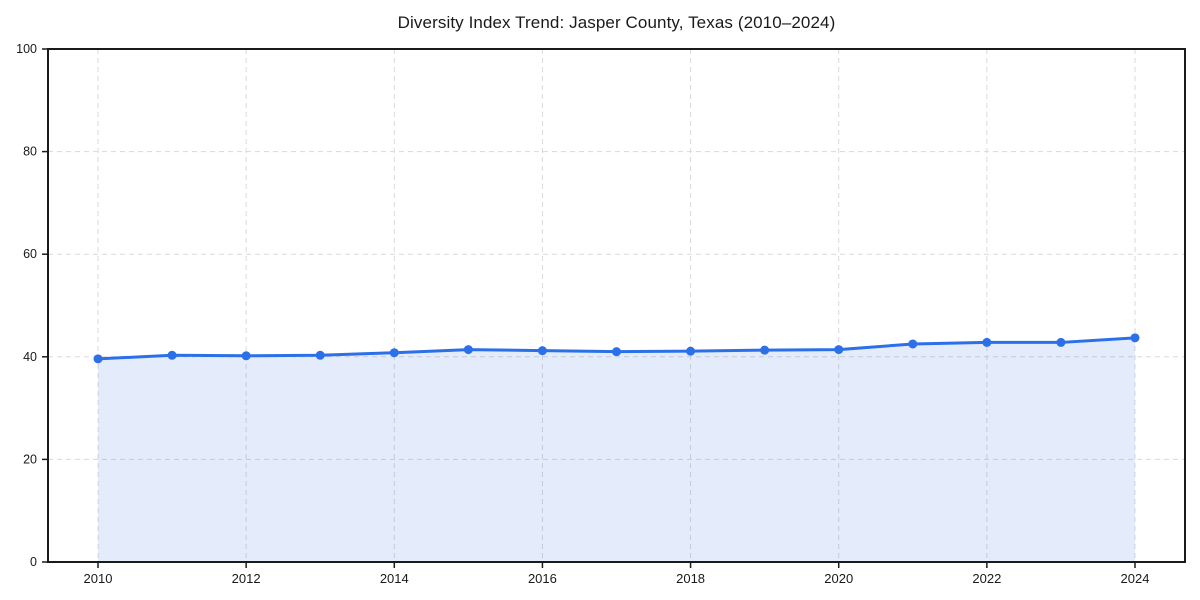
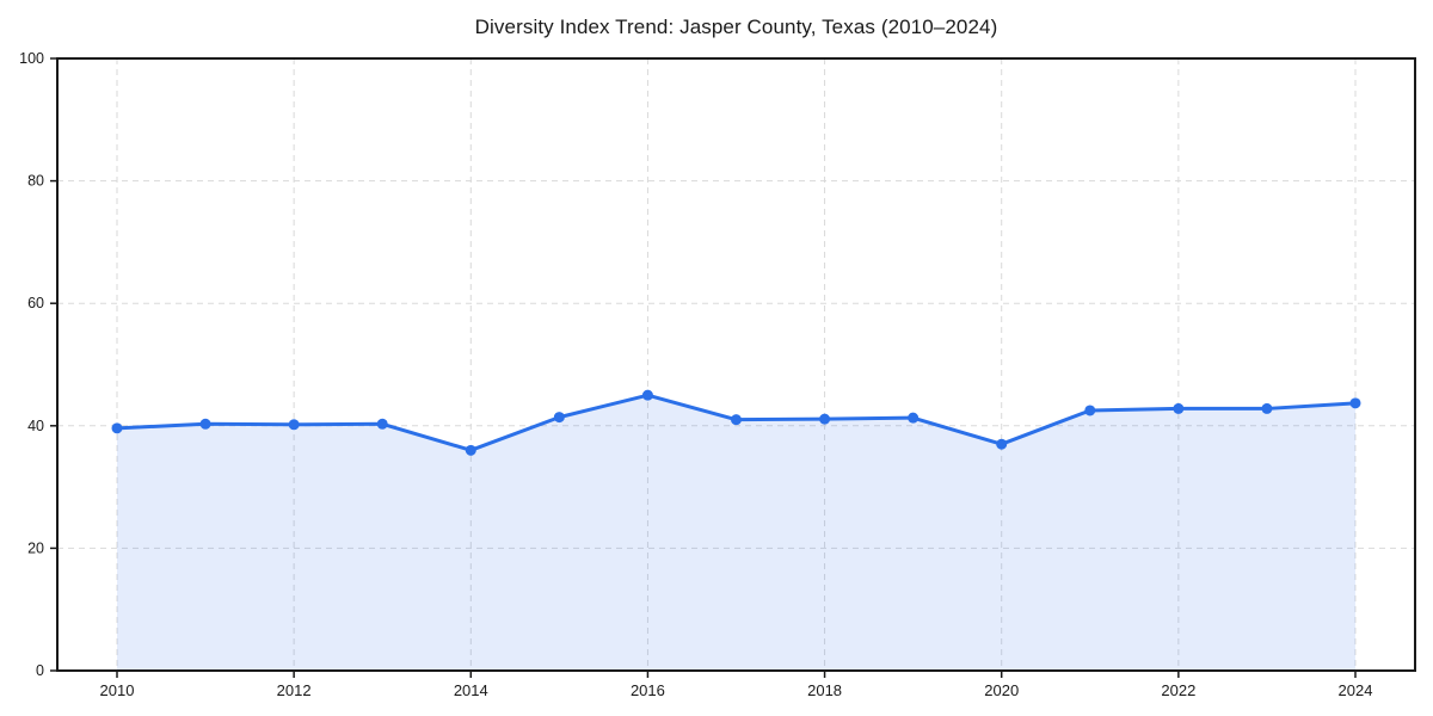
2014: 41 -> 36
2016: 41 -> 45
2020: 41 -> 37
